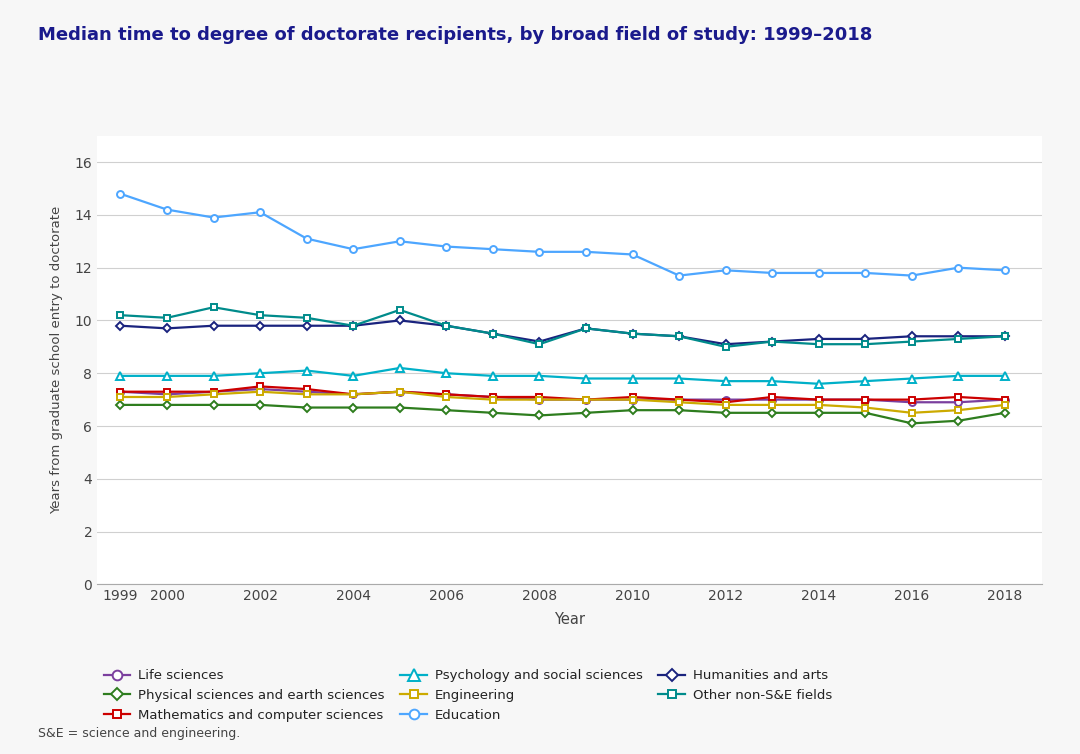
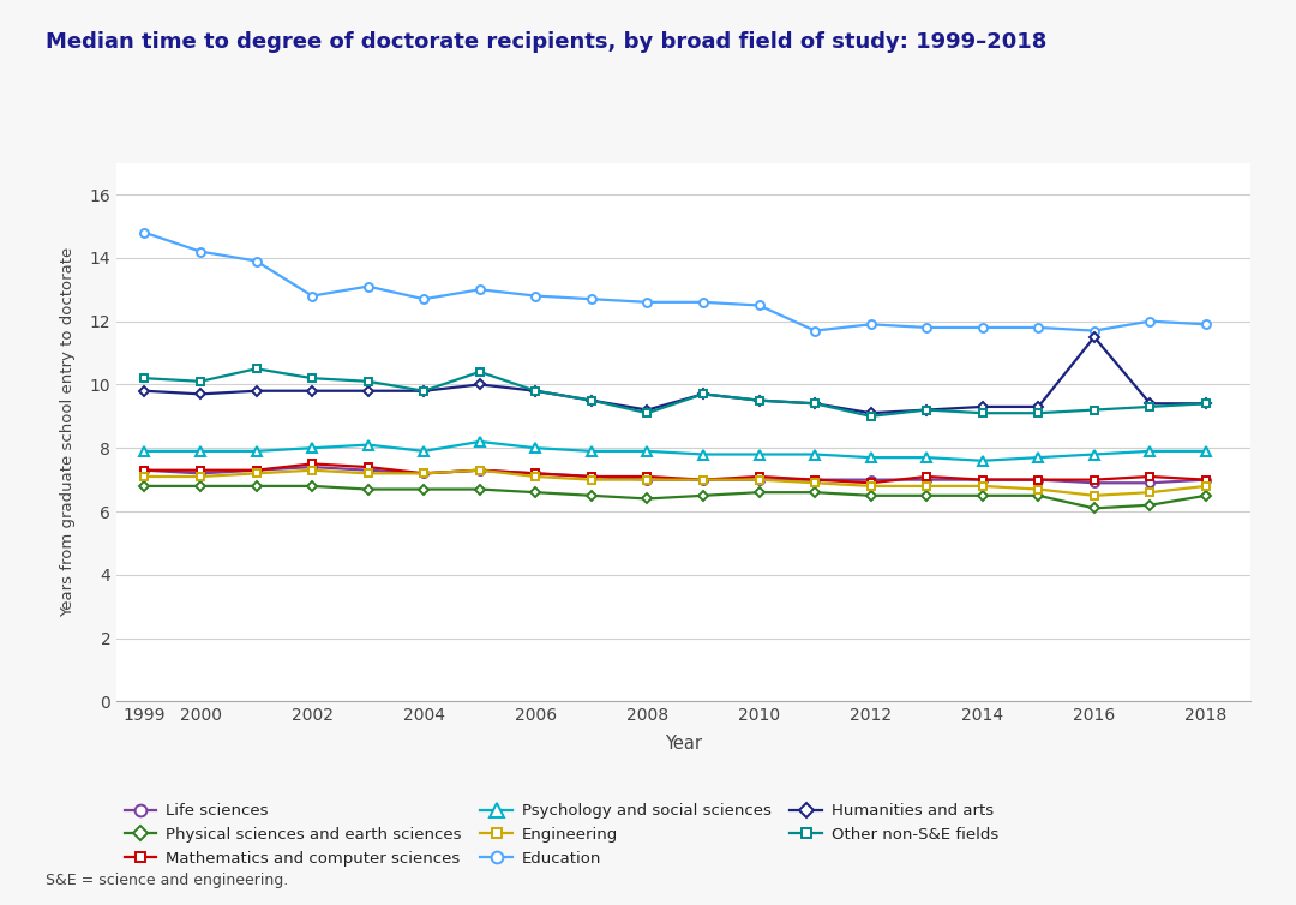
Education/2002: 14.1 -> 12.8
Humanities and arts/2016: 9.4 -> 11.5
